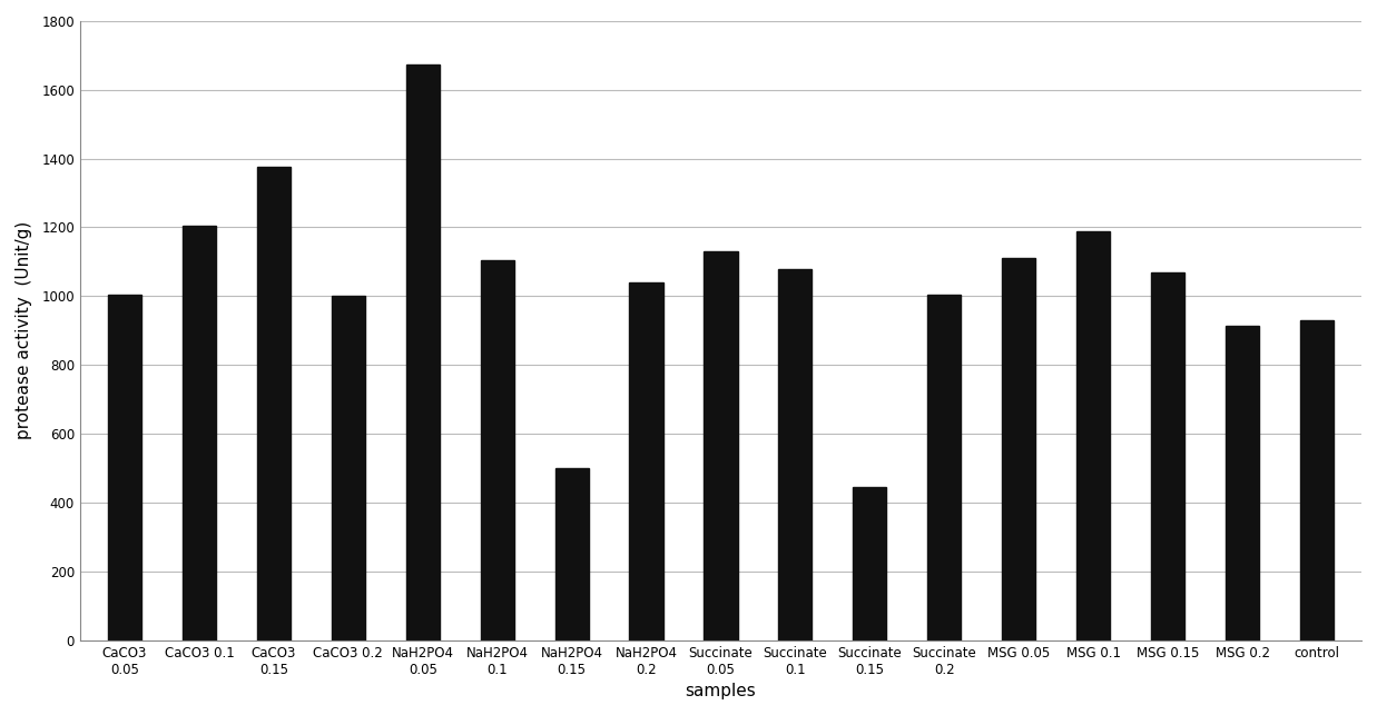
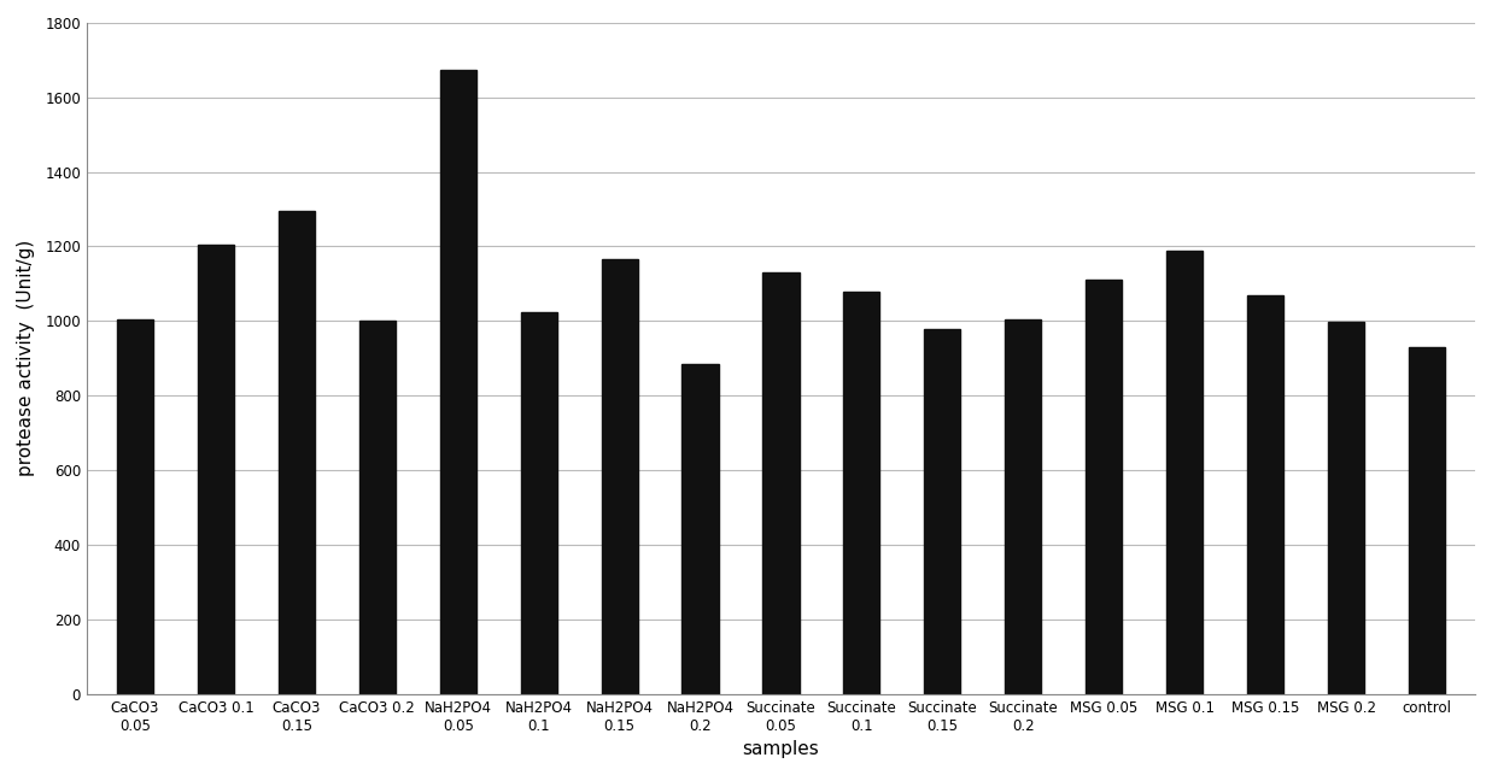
CaCO3 0.15: 1375 -> 1295
NaH2PO4 0.1: 1105 -> 1025
NaH2PO4 0.15: 500 -> 1165
NaH2PO4 0.2: 1040 -> 885
Succinate 0.15: 445 -> 978
MSG 0.2: 915 -> 998
